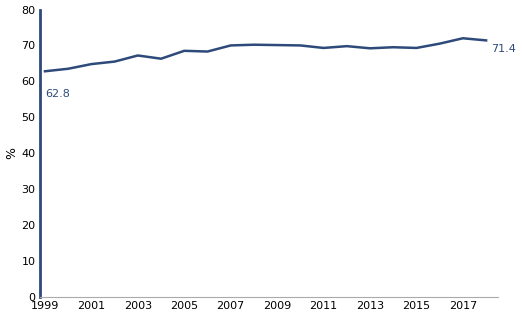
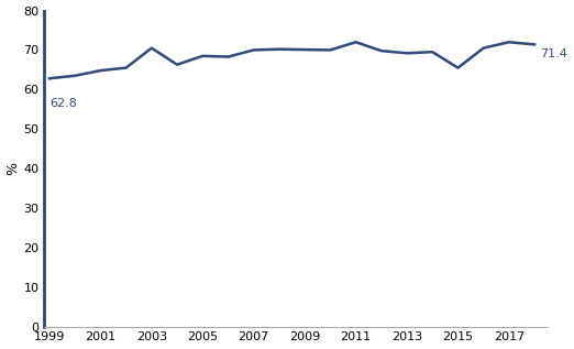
2003: 67.2 -> 70.5
2011: 69.3 -> 72.0
2015: 69.3 -> 65.5
